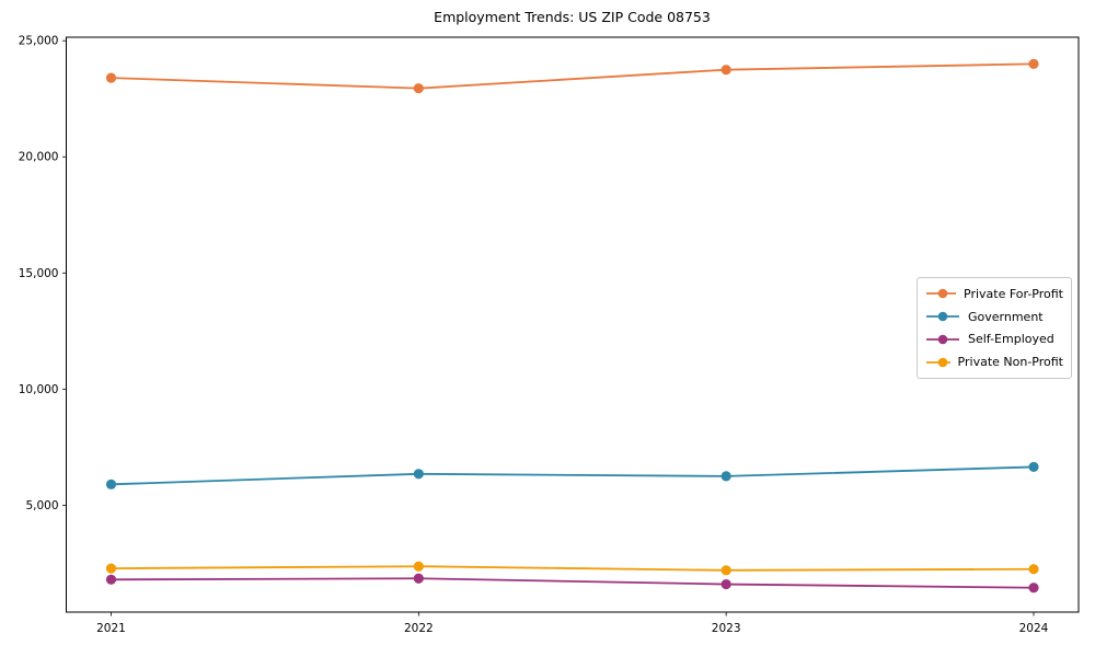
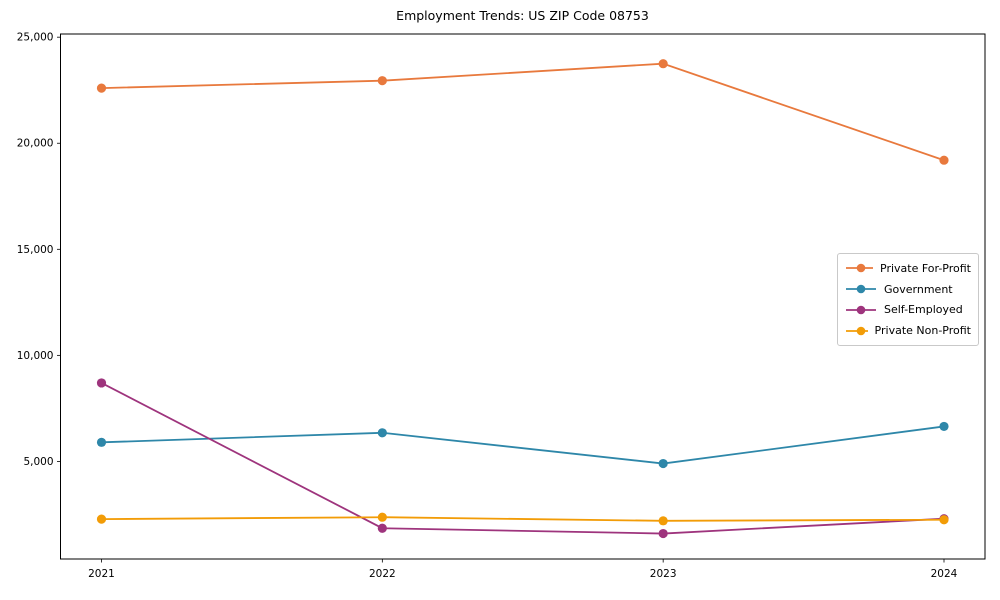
Private For-Profit/2021: 23400 -> 22600
Self-Employed/2021: 1800 -> 8700
Government/2023: 6200 -> 4900
Private For-Profit/2024: 24000 -> 19200
Self-Employed/2024: 1400 -> 2300
